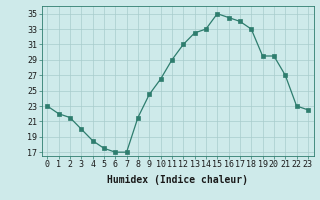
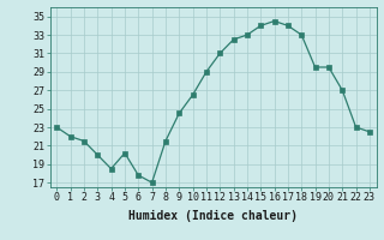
5: 17.5 -> 20.2
6: 17.0 -> 17.8
15: 35.0 -> 34.0
